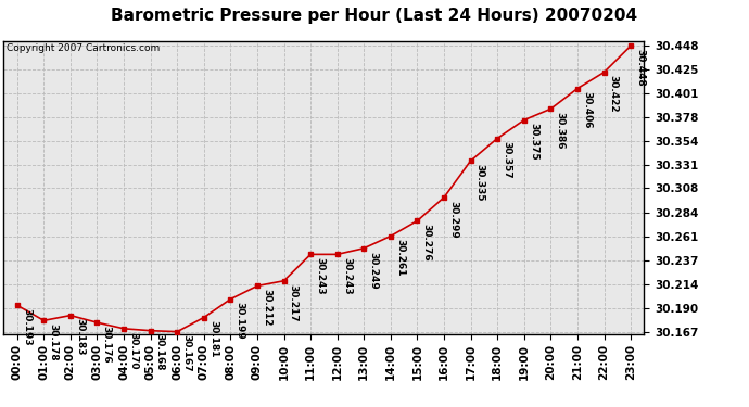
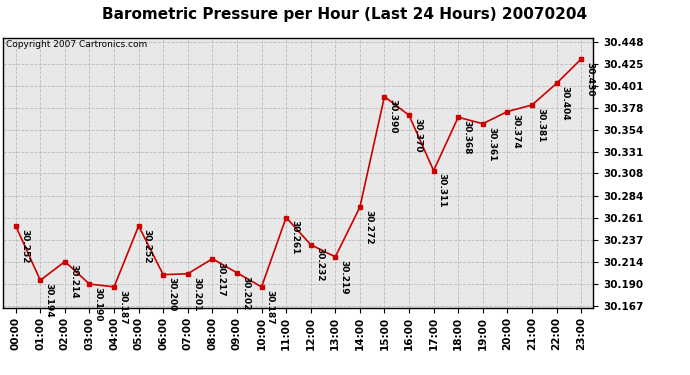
00:00: 30.193 -> 30.252
01:00: 30.178 -> 30.194
02:00: 30.183 -> 30.214
03:00: 30.176 -> 30.190
04:00: 30.170 -> 30.187
05:00: 30.168 -> 30.252
06:00: 30.167 -> 30.200
07:00: 30.181 -> 30.201
08:00: 30.199 -> 30.217
09:00: 30.212 -> 30.202
10:00: 30.217 -> 30.187
11:00: 30.243 -> 30.261
12:00: 30.243 -> 30.232
13:00: 30.249 -> 30.219
14:00: 30.261 -> 30.272
15:00: 30.276 -> 30.390
16:00: 30.299 -> 30.370
17:00: 30.335 -> 30.311
18:00: 30.357 -> 30.368
19:00: 30.375 -> 30.361
20:00: 30.386 -> 30.374
21:00: 30.406 -> 30.381
22:00: 30.422 -> 30.404
23:00: 30.448 -> 30.430
